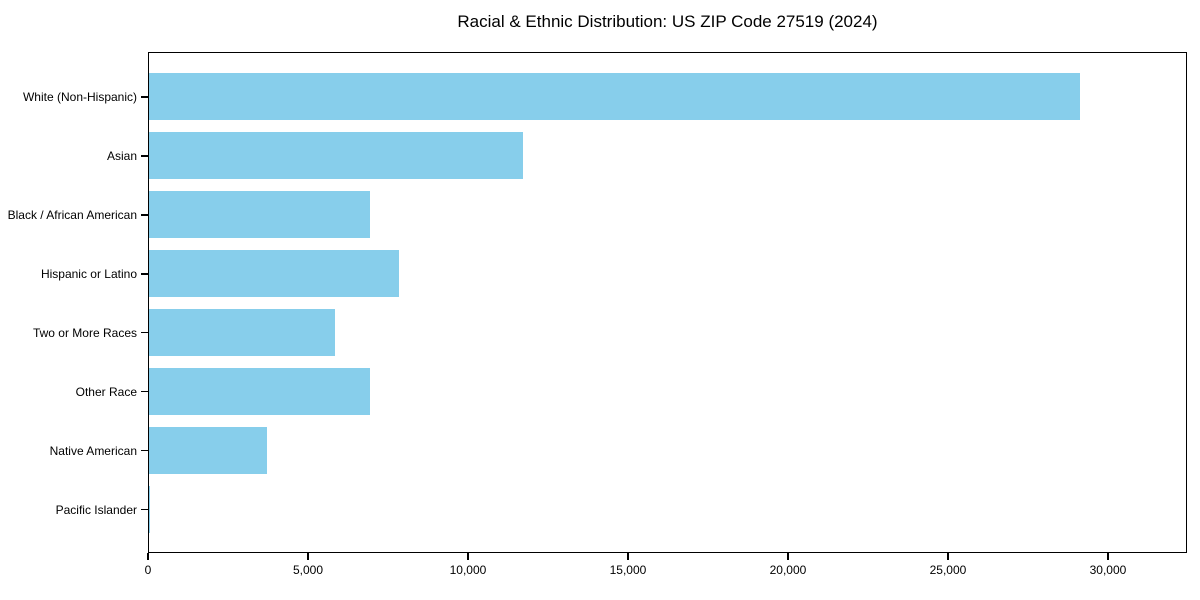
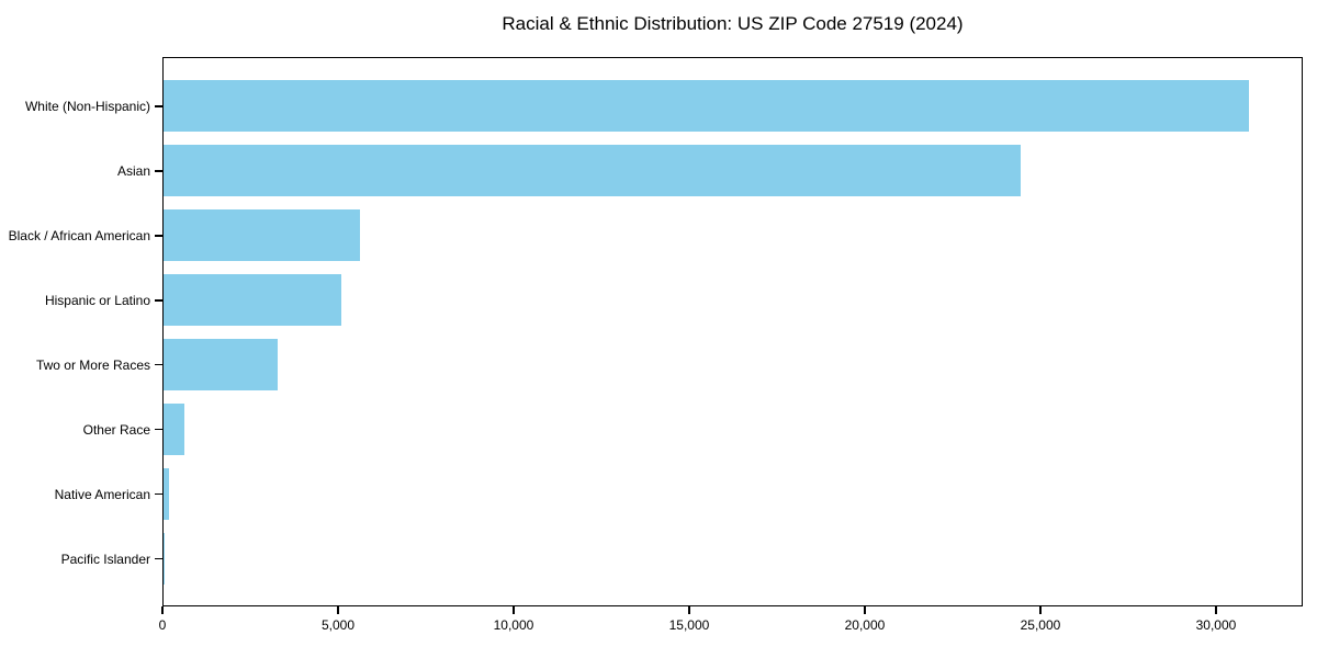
White (Non-Hispanic): 29100 -> 30900
Asian: 11700 -> 24400
Black / African American: 6900 -> 5600
Hispanic or Latino: 7800 -> 5000
Two or More Races: 5800 -> 3200
Other Race: 6900 -> 600
Native American: 3700 -> 200
